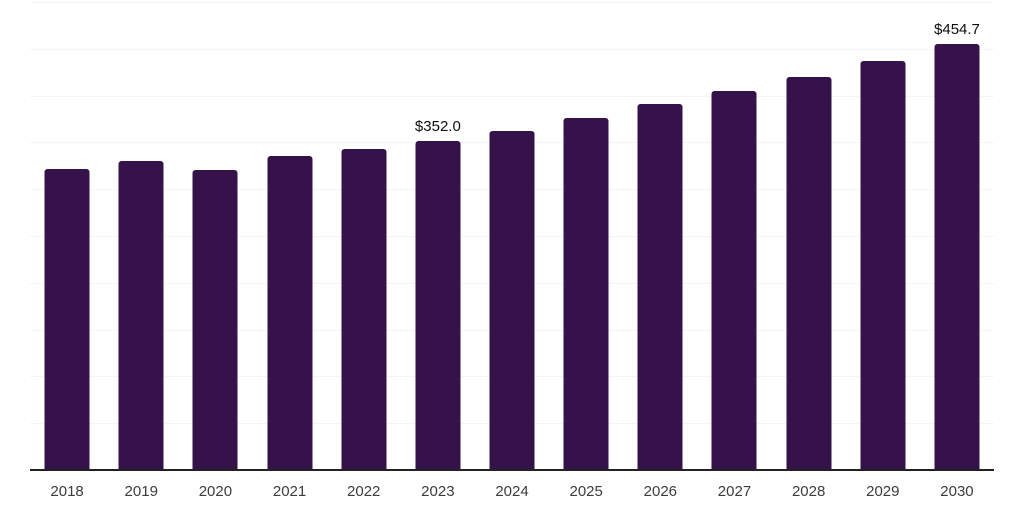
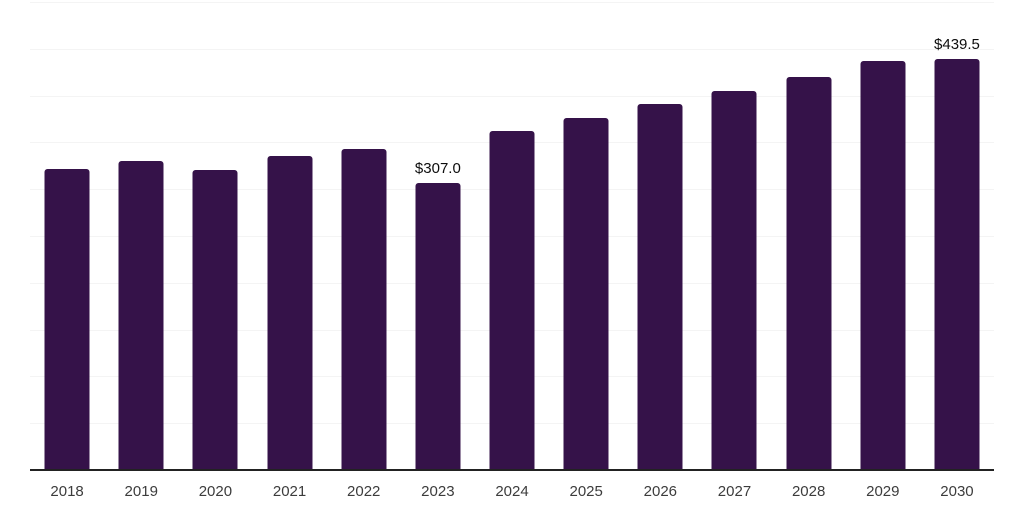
2023: $352.0 -> $307.0
2030: $454.7 -> $439.5
